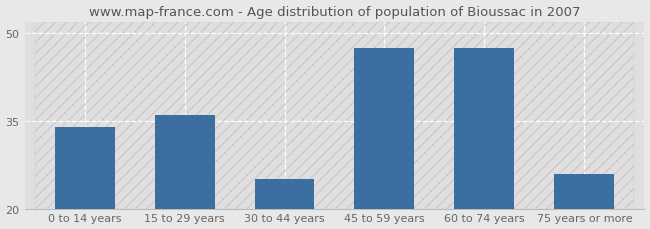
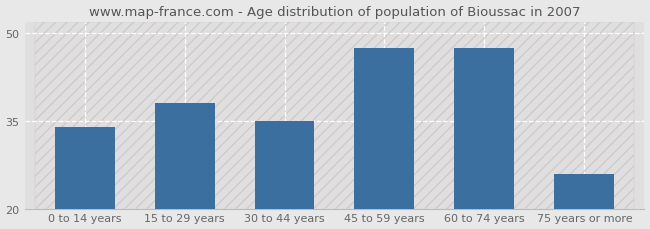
15 to 29 years: 36.0 -> 38.0
30 to 44 years: 25.0 -> 35.0
